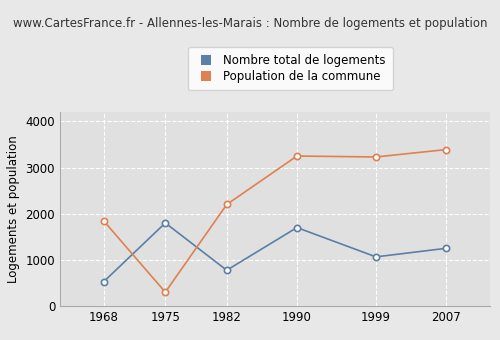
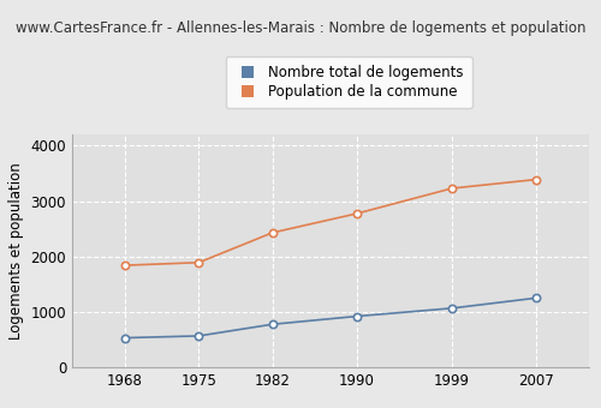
Nombre total de logements/1975: 1800 -> 560
Population de la commune/1975: 300 -> 1890
Population de la commune/1982: 2200 -> 2430
Nombre total de logements/1990: 1700 -> 920
Population de la commune/1990: 3250 -> 2780
